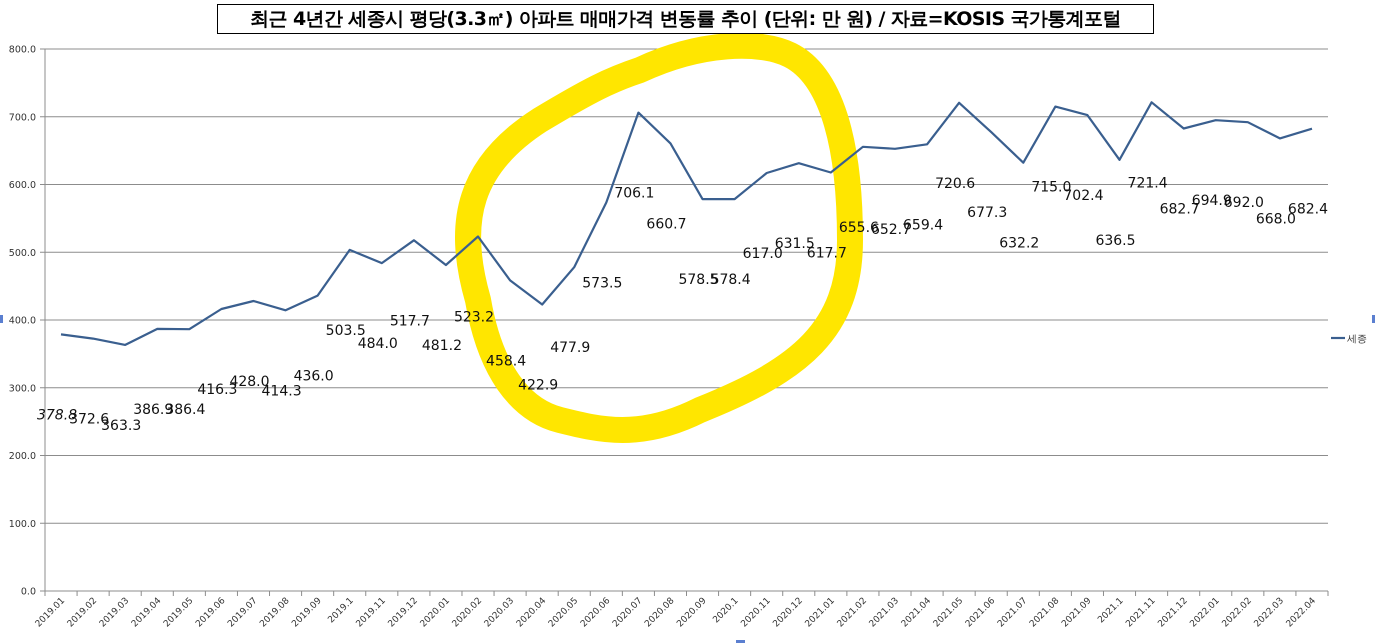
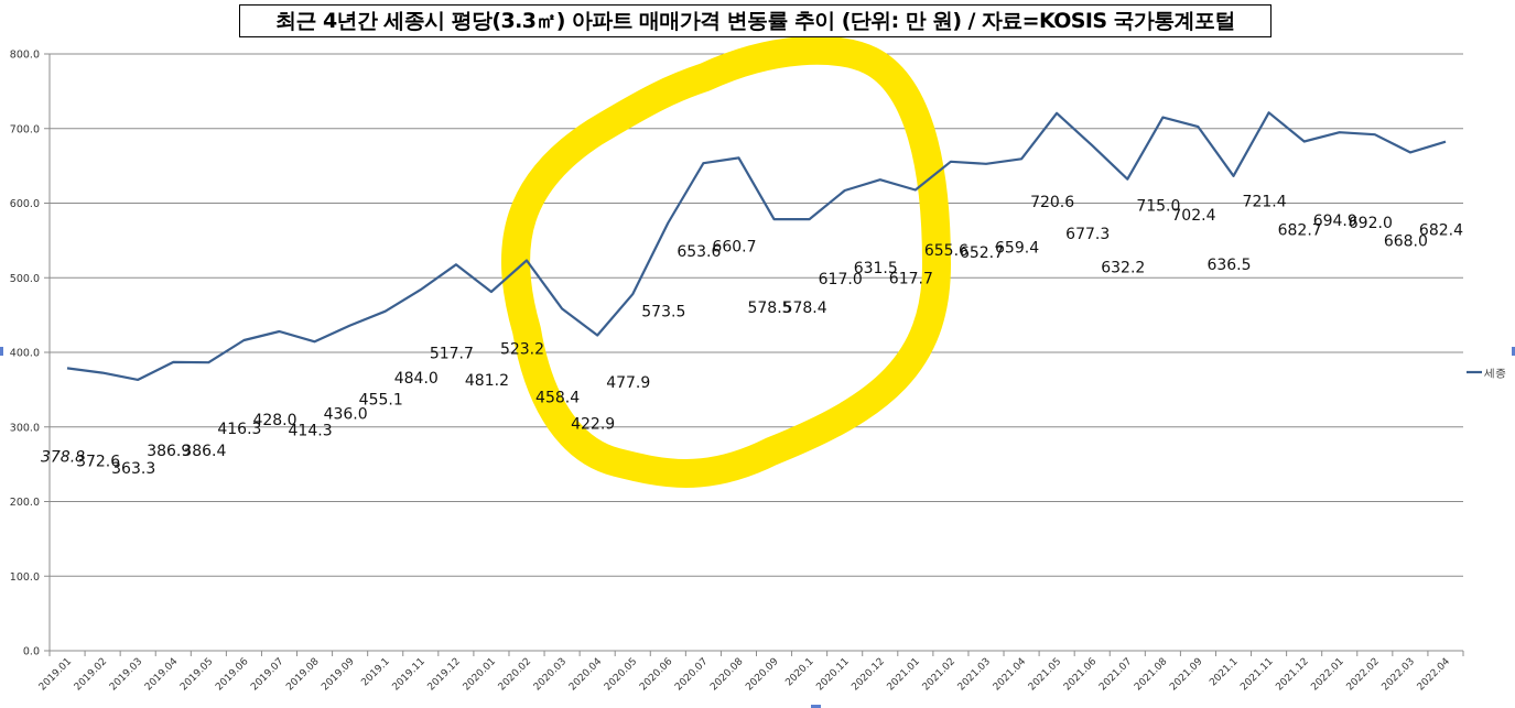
2019.1: 503.5 -> 455.1
2020.07: 706.1 -> 653.6
